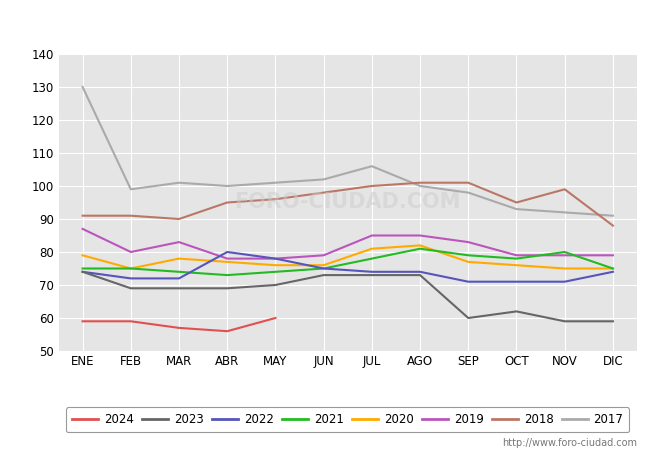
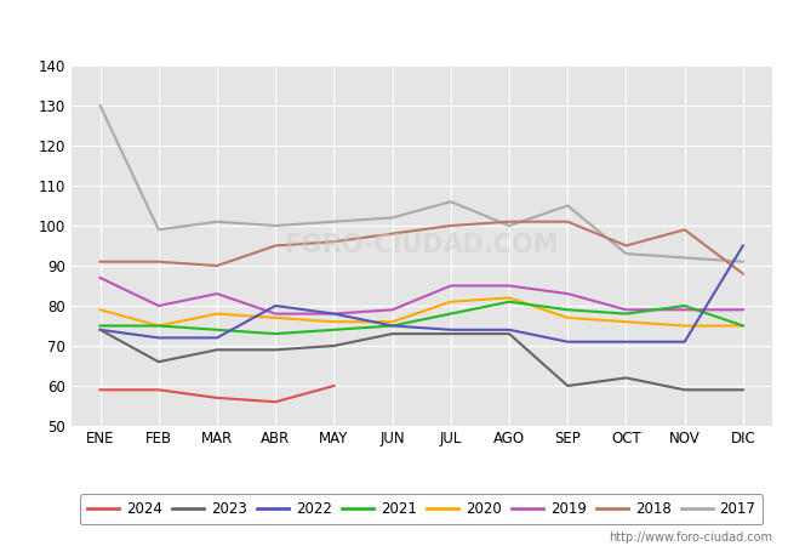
2023/FEB: 69 -> 66
2017/SEP: 98 -> 105
2022/DIC: 74 -> 95
